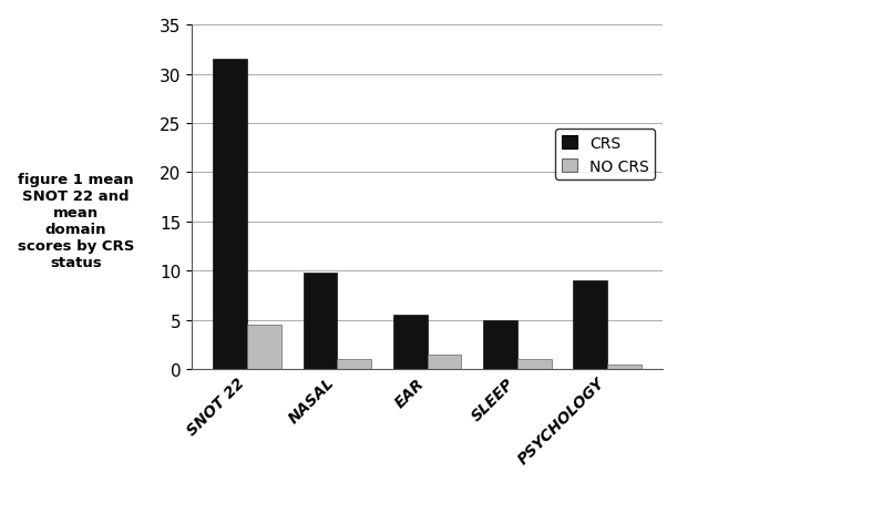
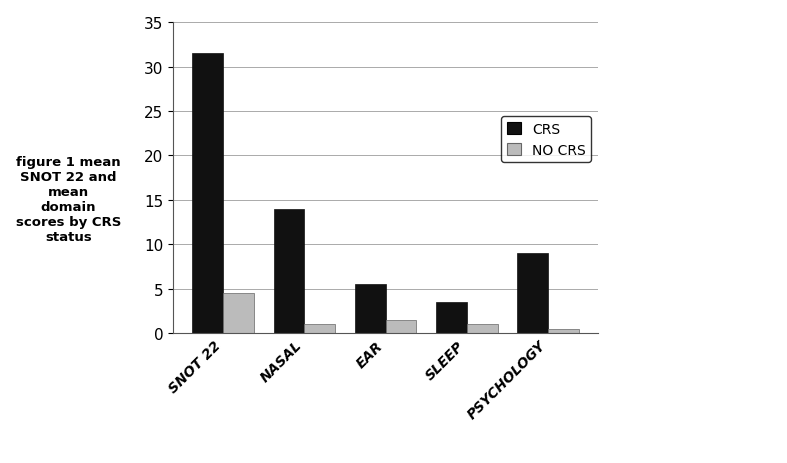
CRS/NASAL: 9.8 -> 14.0
CRS/SLEEP: 5.0 -> 3.5
